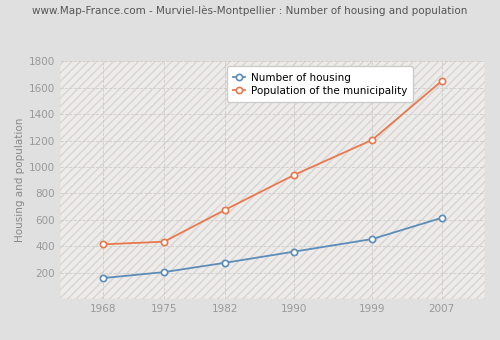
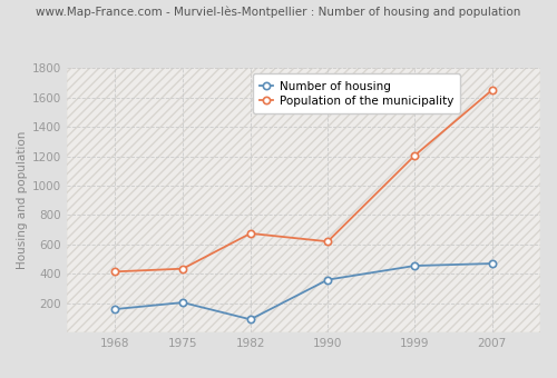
Number of housing/1982: 280 -> 90
Population of the municipality/1990: 940 -> 620
Number of housing/2007: 620 -> 470
